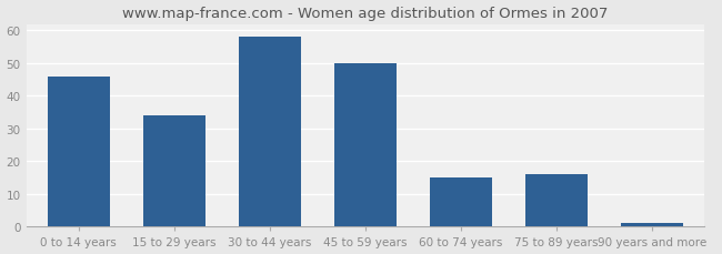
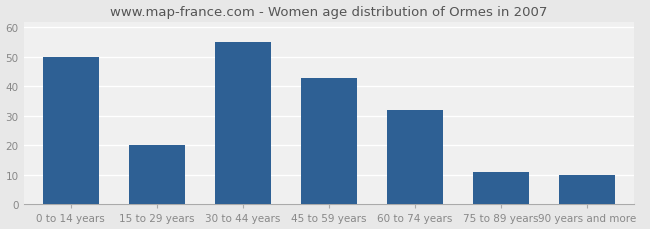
0 to 14 years: 46 -> 50
15 to 29 years: 34 -> 20
30 to 44 years: 58 -> 55
45 to 59 years: 50 -> 43
60 to 74 years: 15 -> 32
75 to 89 years: 16 -> 11
90 years and more: 1 -> 10
